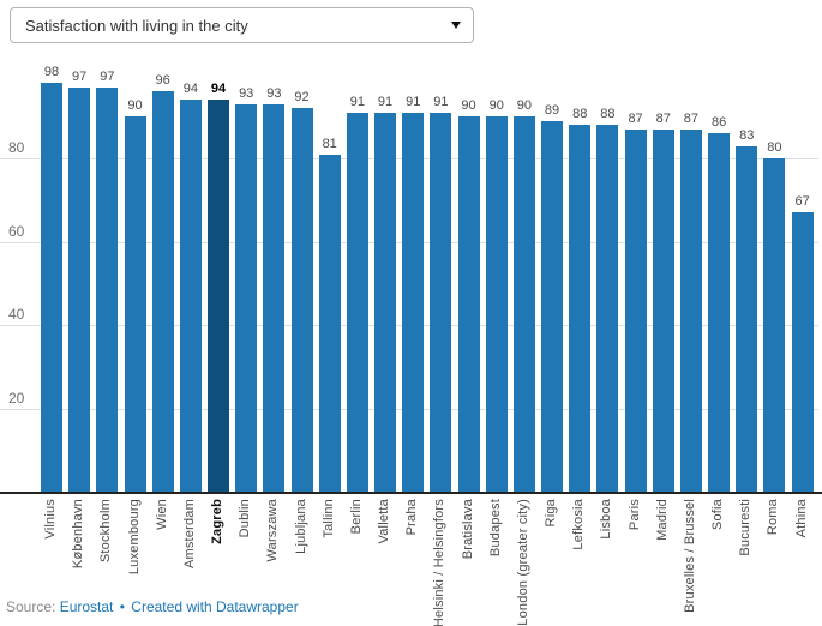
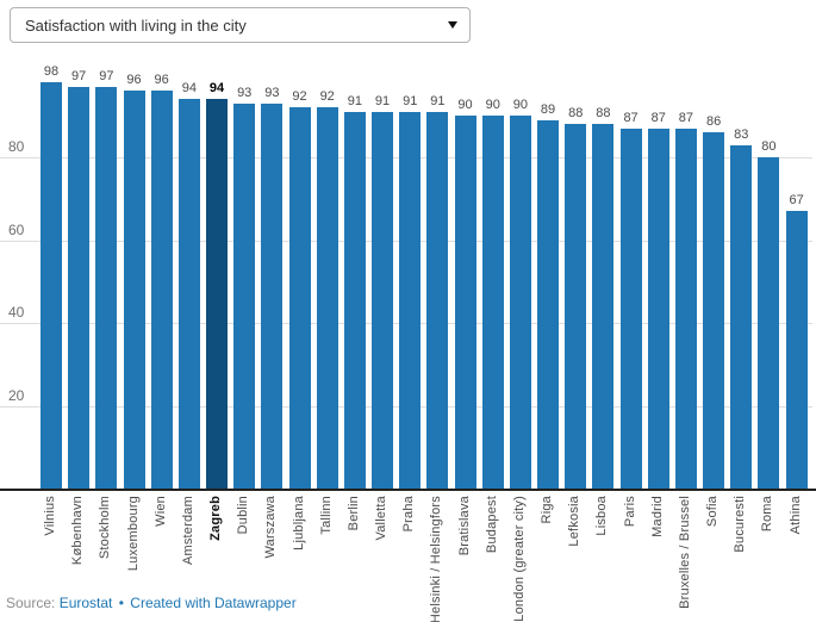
Luxembourg: 90 -> 96
Tallinn: 81 -> 92
